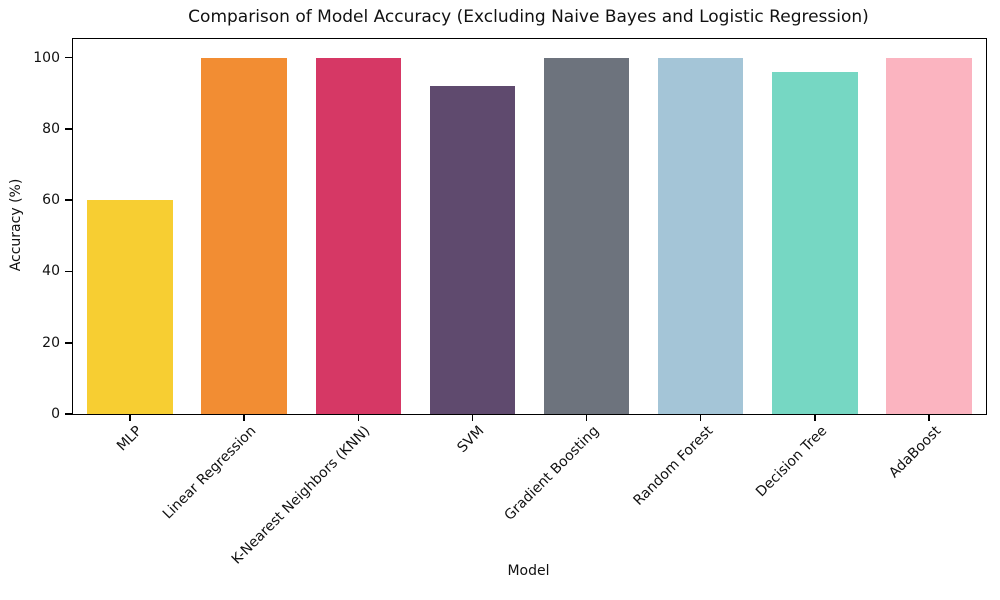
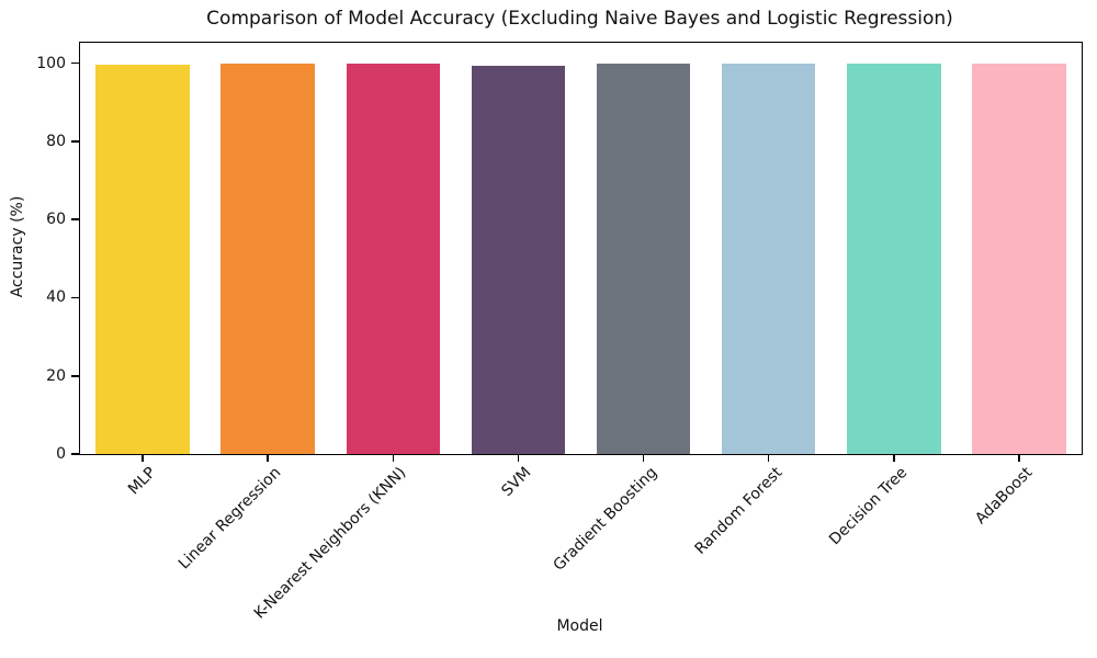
MLP: 60 -> 100
SVM: 92 -> 99
Decision Tree: 96 -> 100
